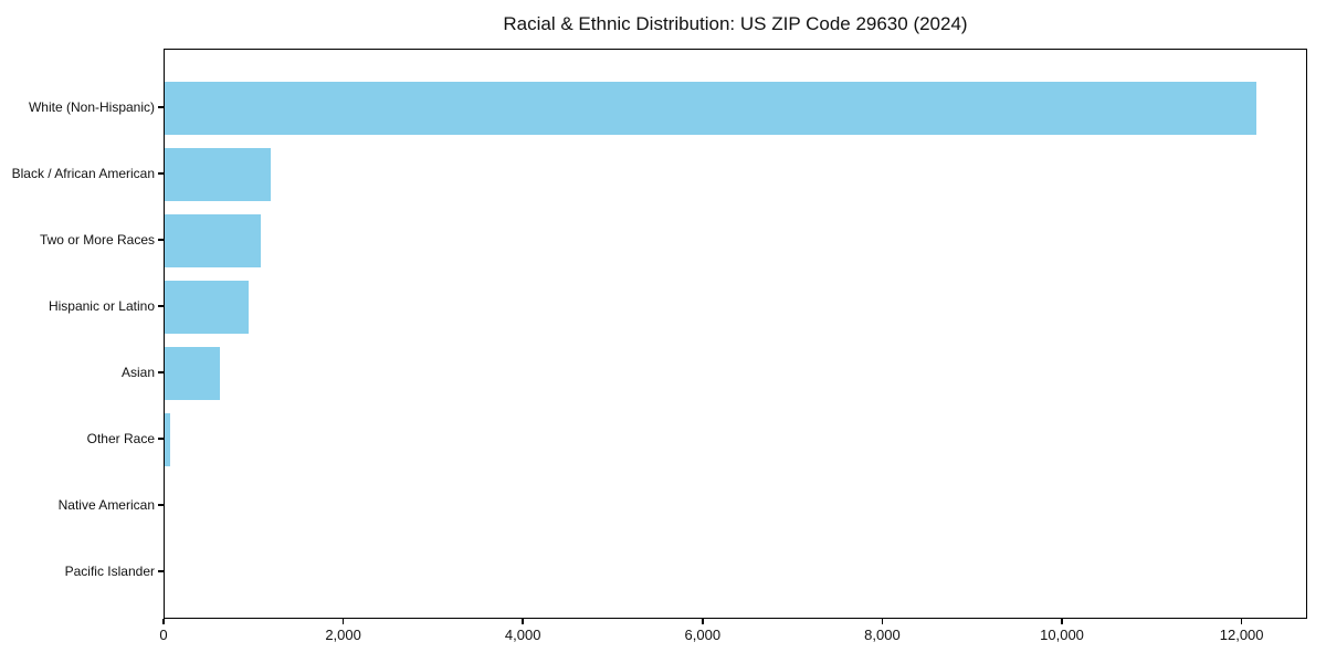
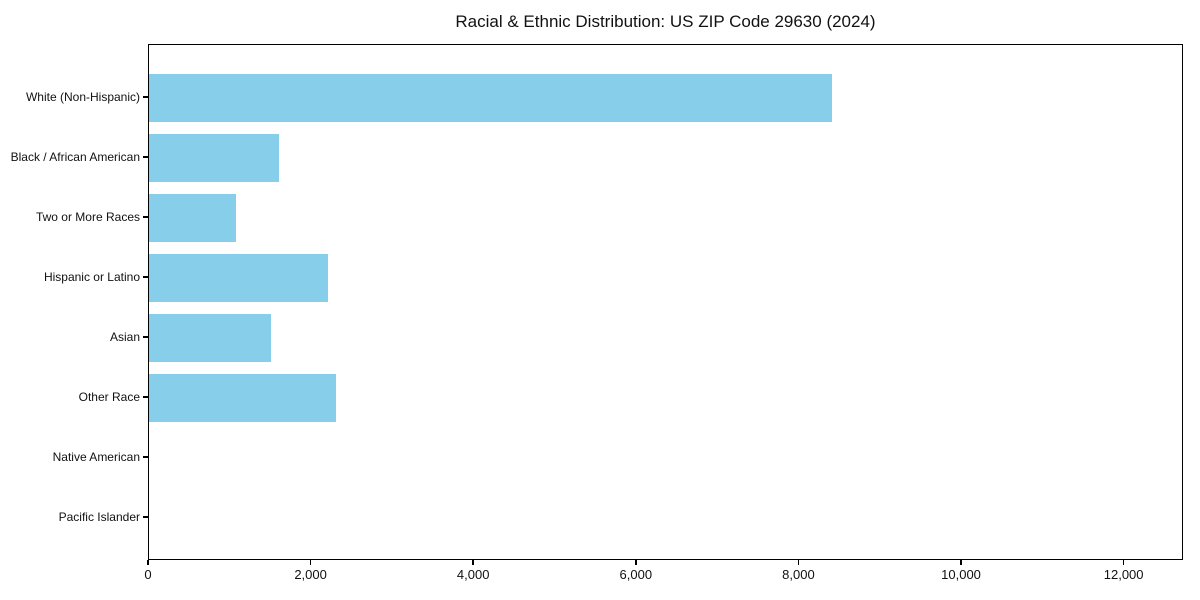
White (Non-Hispanic): 12200 -> 8400
Black / African American: 1200 -> 1600
Hispanic or Latino: 900 -> 2200
Asian: 600 -> 1500
Other Race: 100 -> 2300
